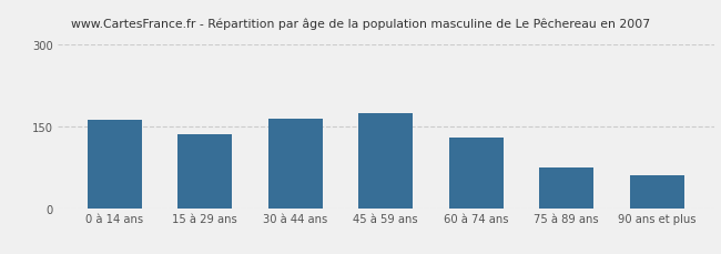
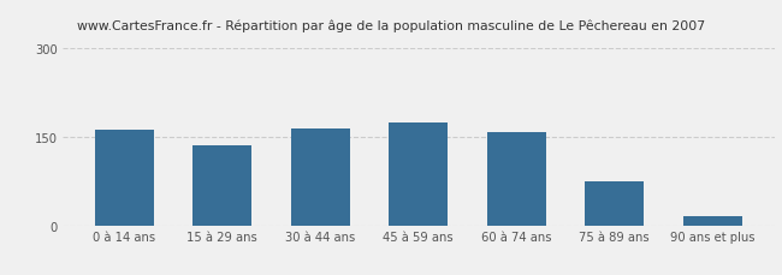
60 à 74 ans: 130 -> 158
90 ans et plus: 60 -> 15
